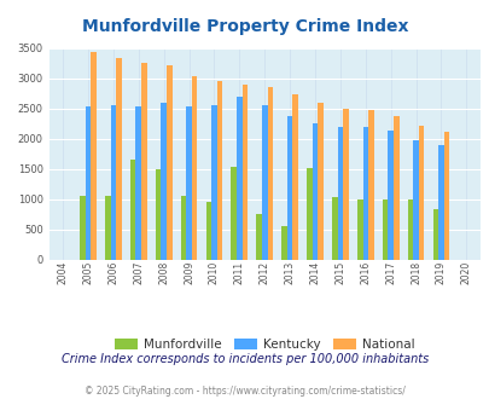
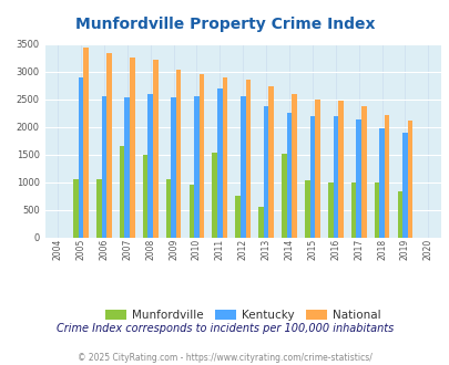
Kentucky/2005: 2530 -> 2900
